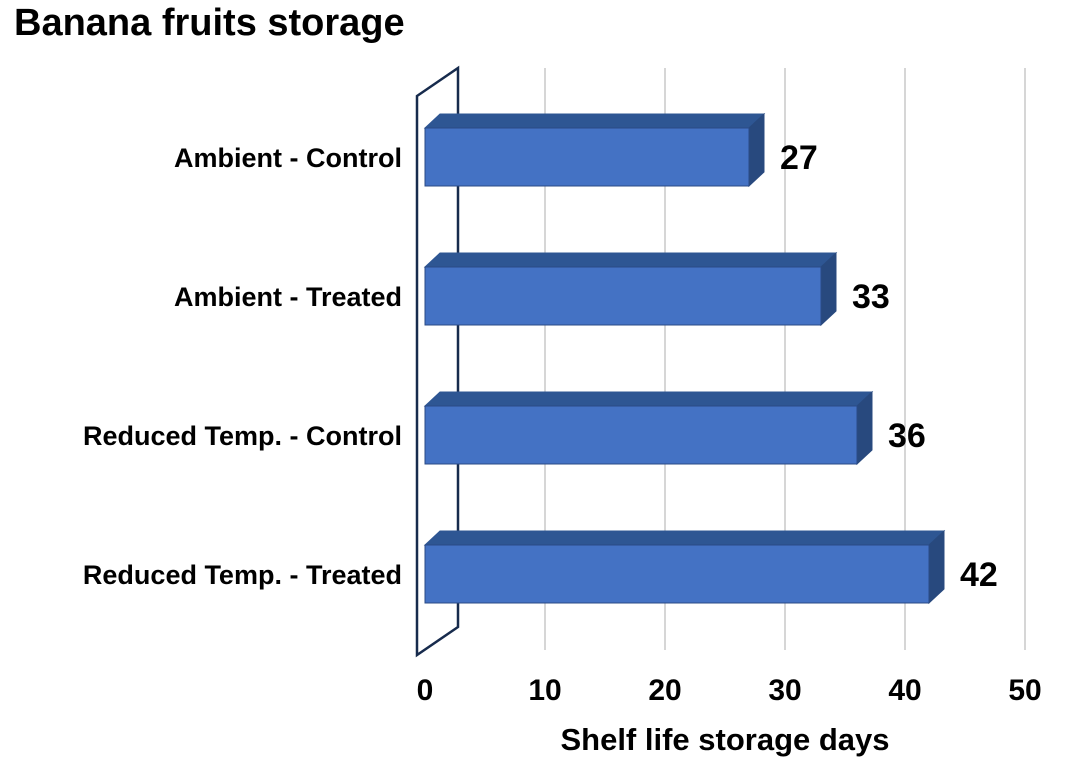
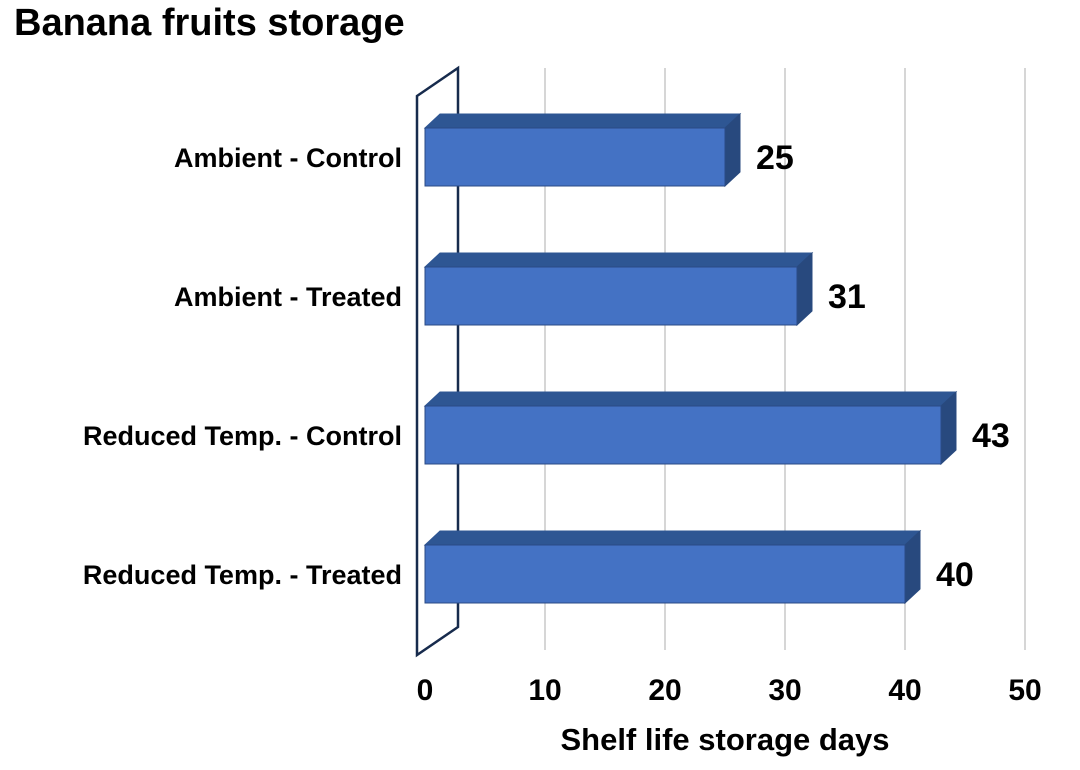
Ambient - Control: 27 -> 25
Ambient - Treated: 33 -> 31
Reduced Temp. - Control: 36 -> 43
Reduced Temp. - Treated: 42 -> 40
